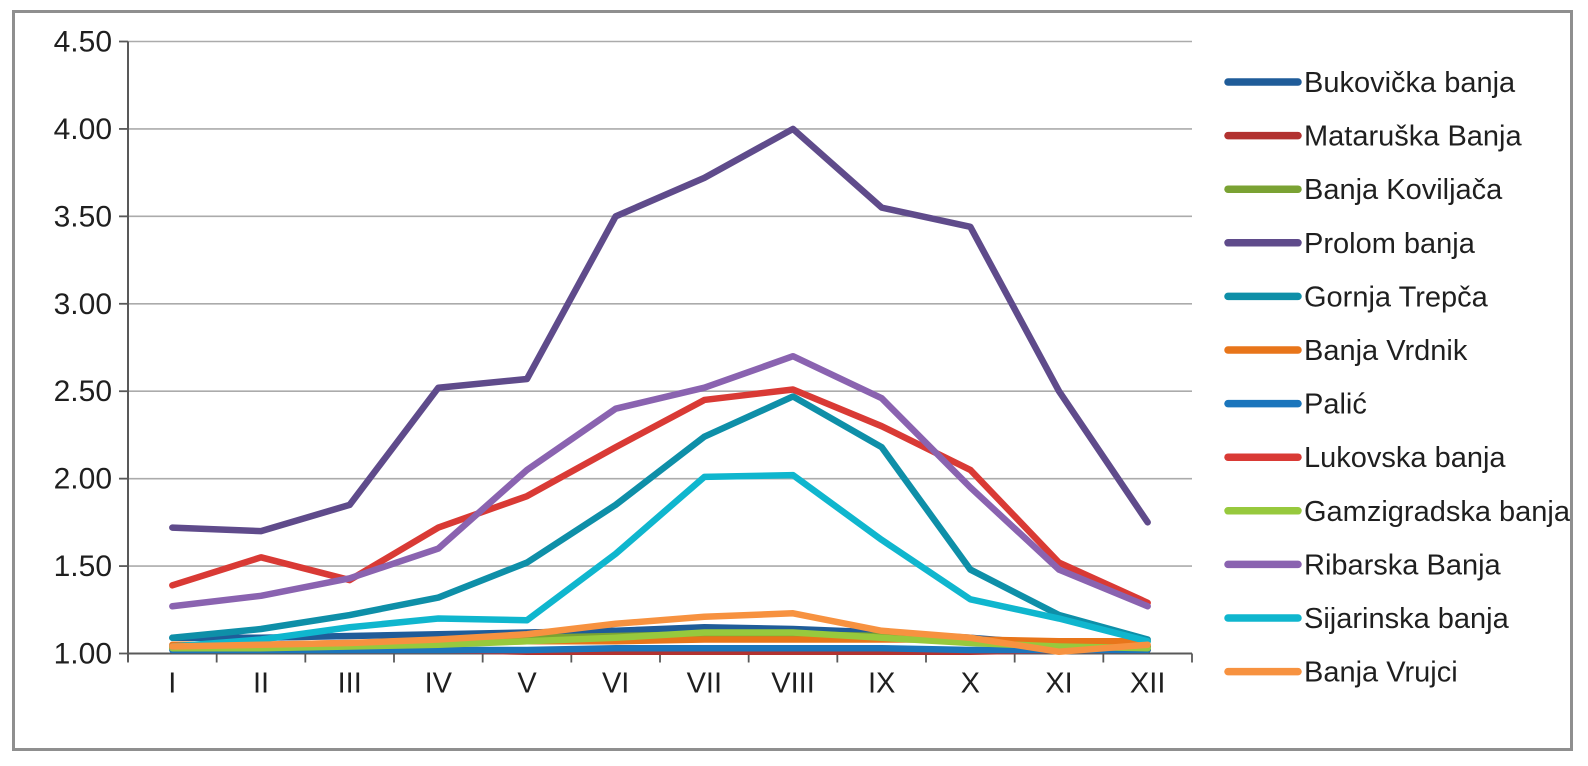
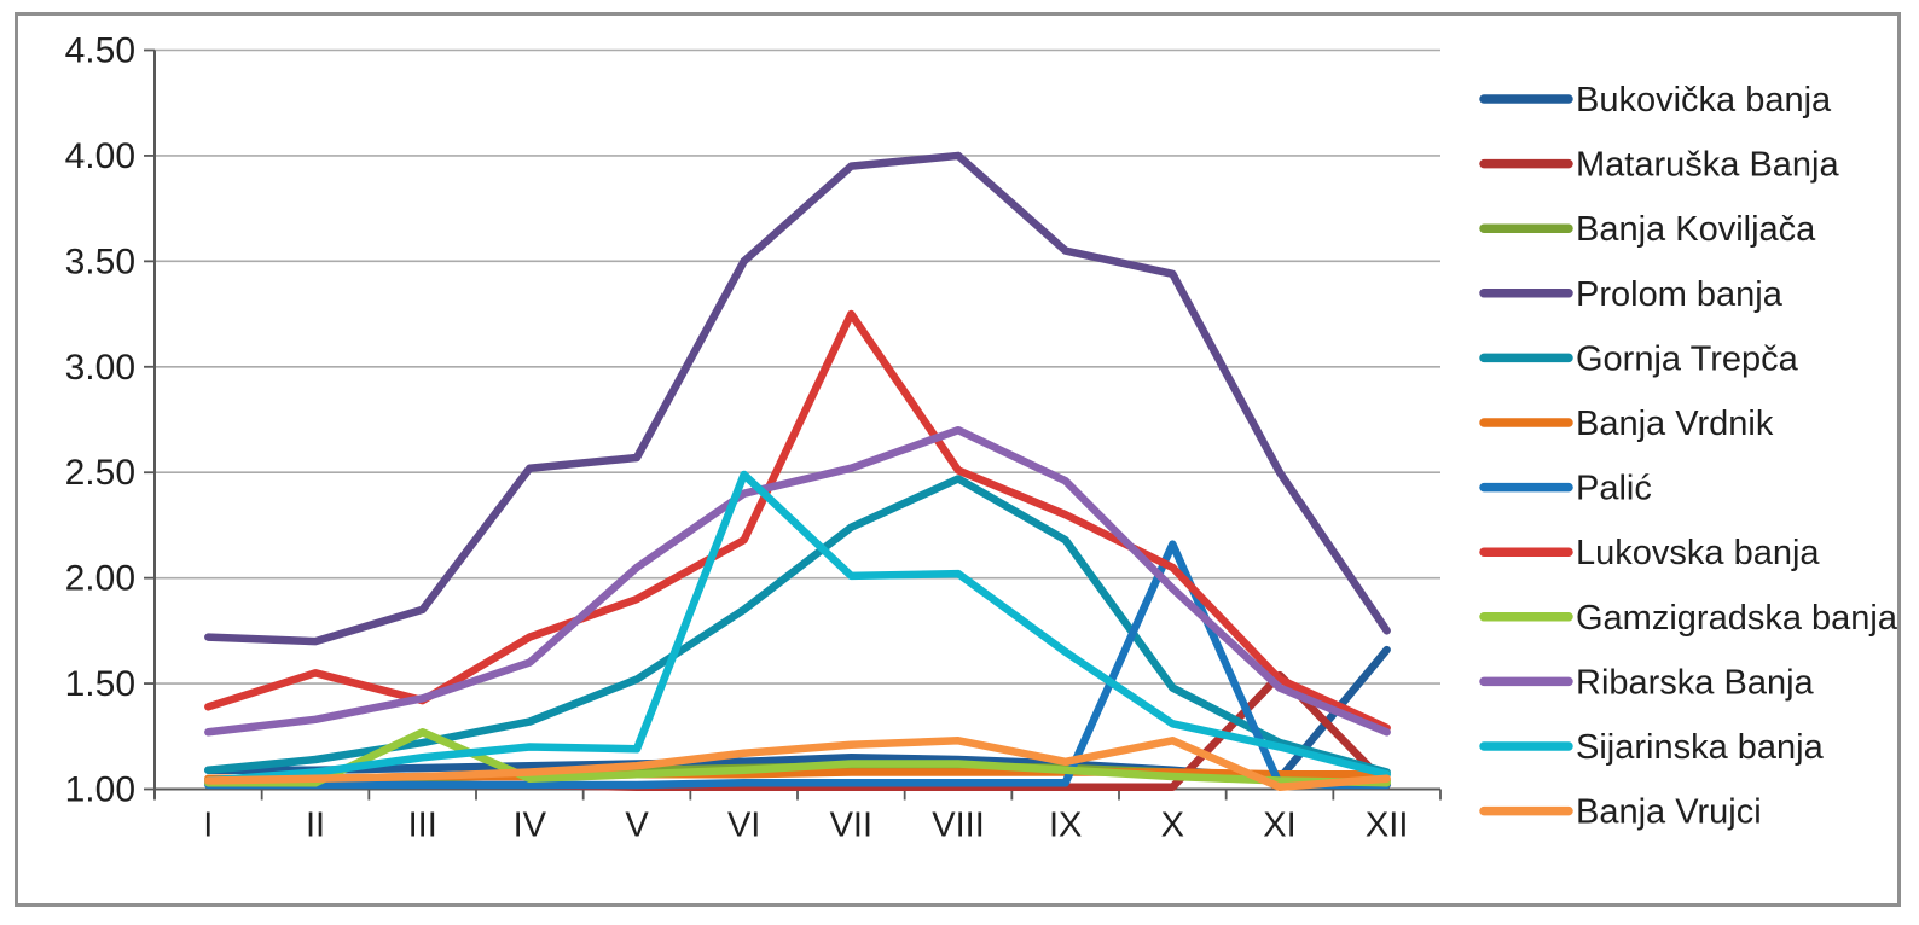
Gamzigradska banja/III: 1.04 -> 1.27
Sijarinska banja/VI: 1.57 -> 2.49
Prolom banja/VII: 3.72 -> 3.95
Lukovska banja/VII: 2.45 -> 3.25
Palić/X: 1.02 -> 2.16
Banja Vrujci/X: 1.09 -> 1.23
Mataruška Banja/XI: 1.02 -> 1.54
Bukovička banja/XII: 1.04 -> 1.66
